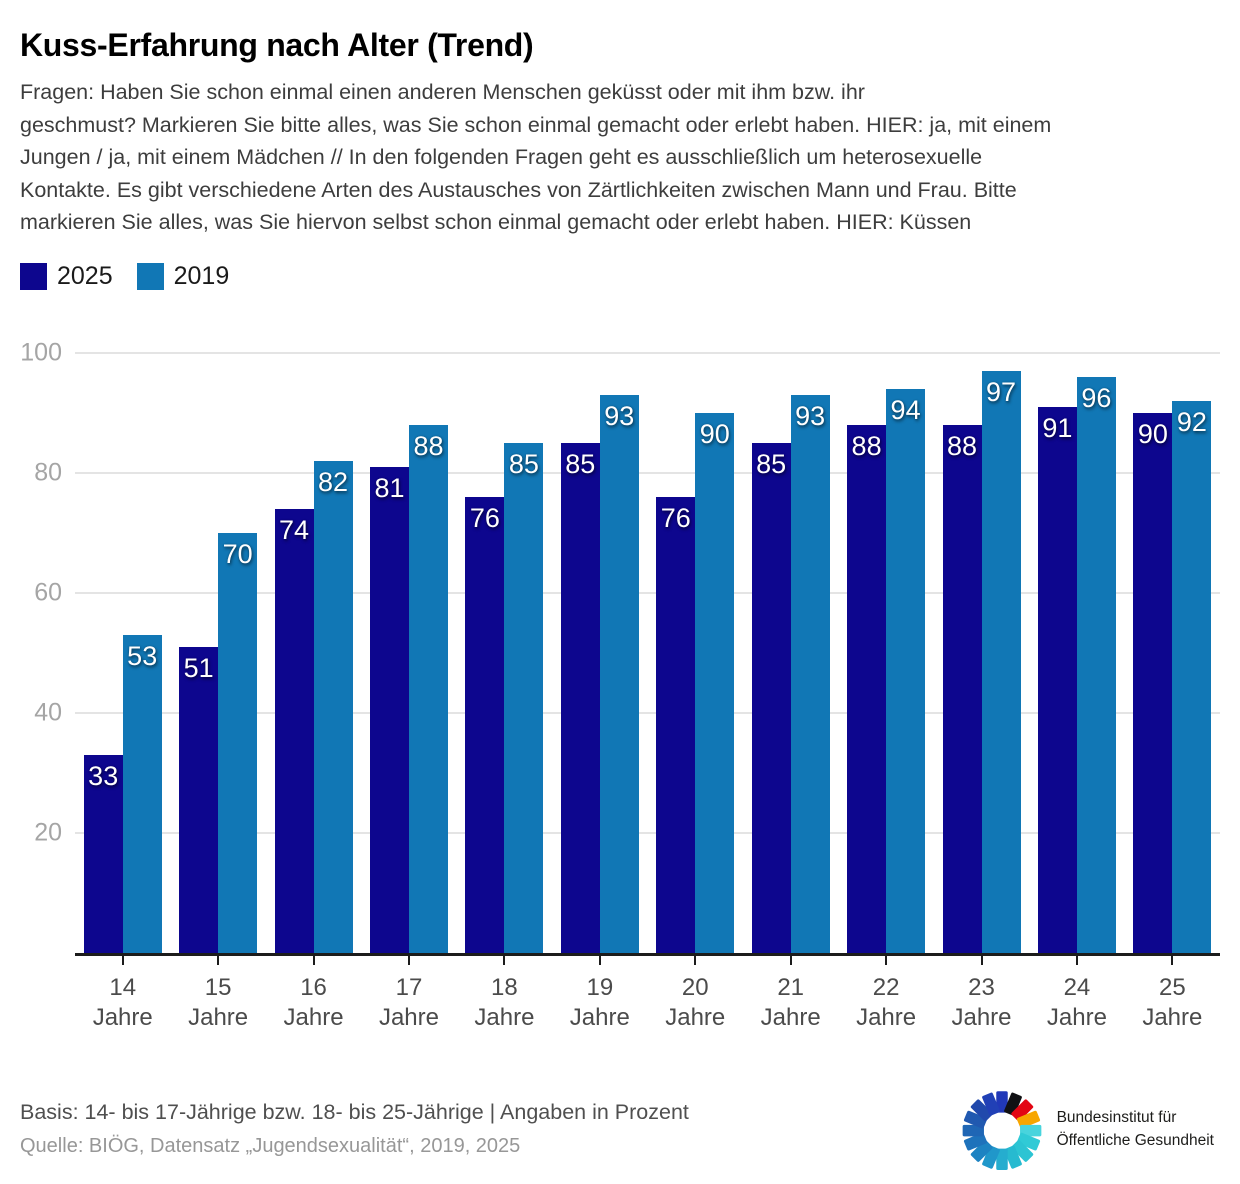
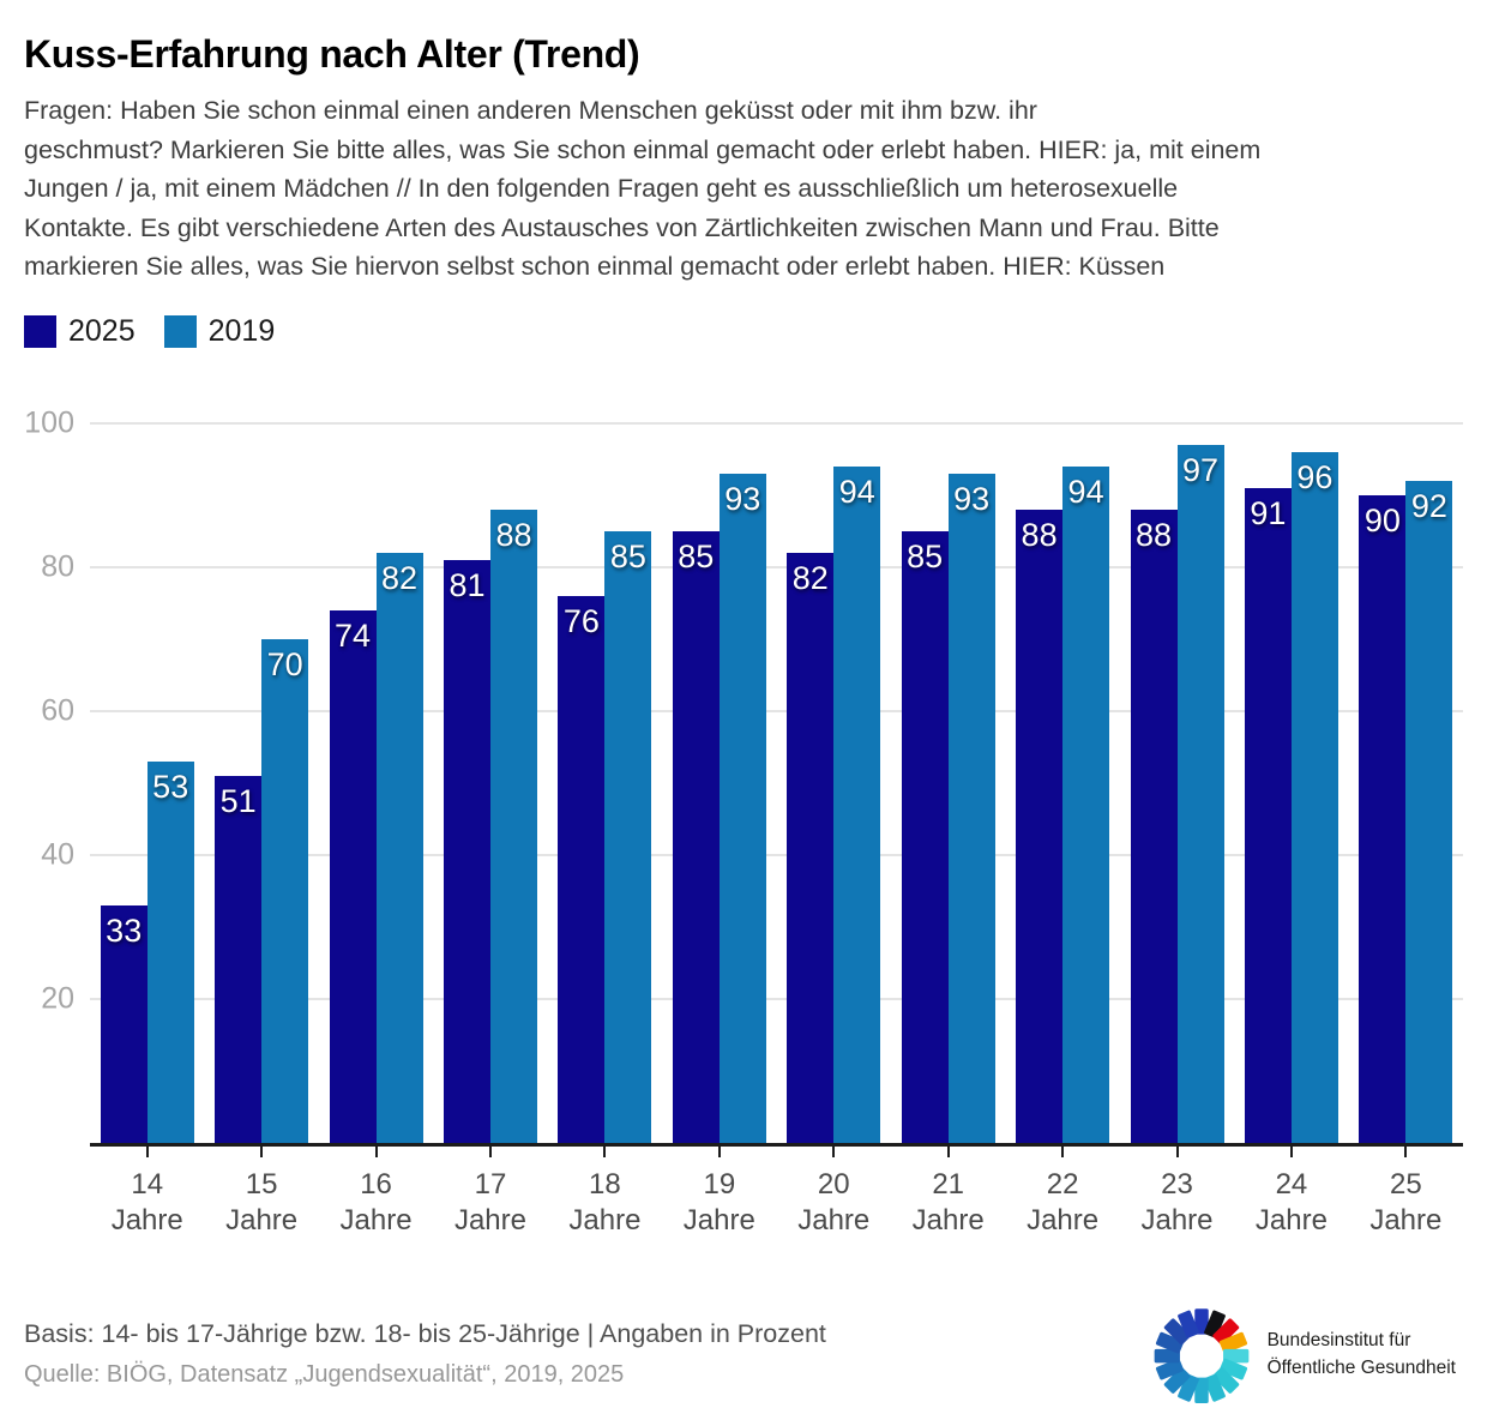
2025/20: 76 -> 82
2019/20: 90 -> 94
